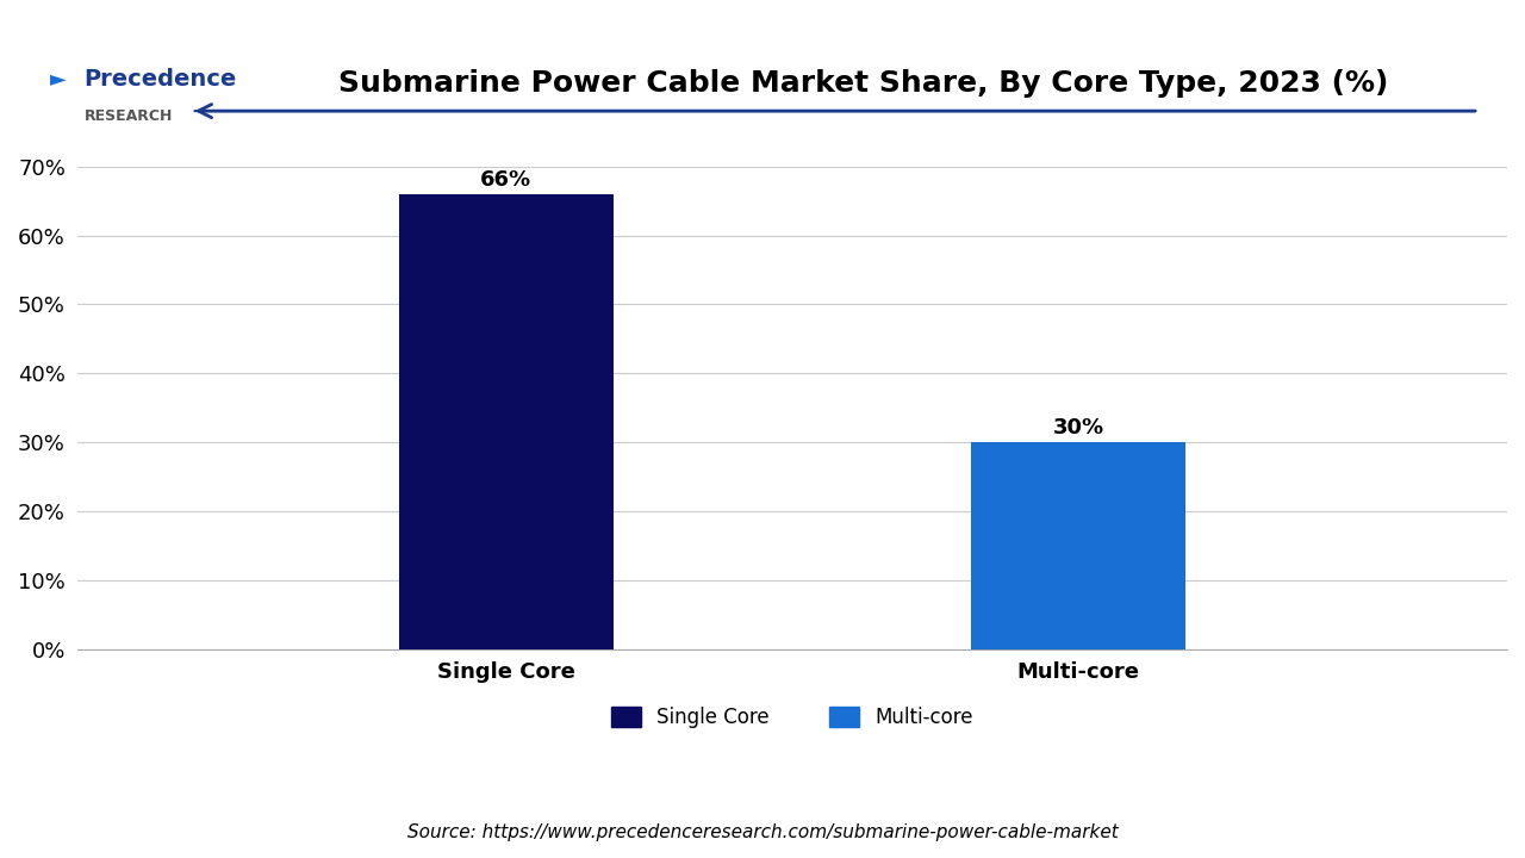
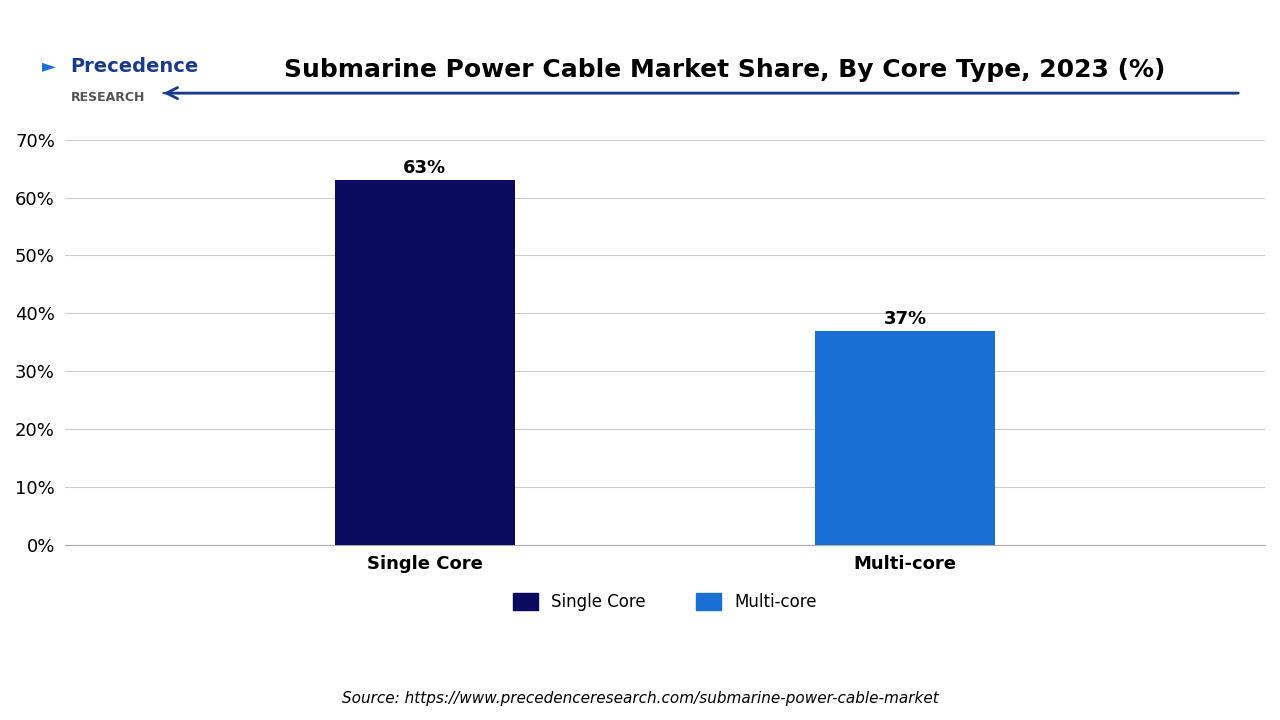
Single Core: 66% -> 63%
Multi-core: 30% -> 37%
